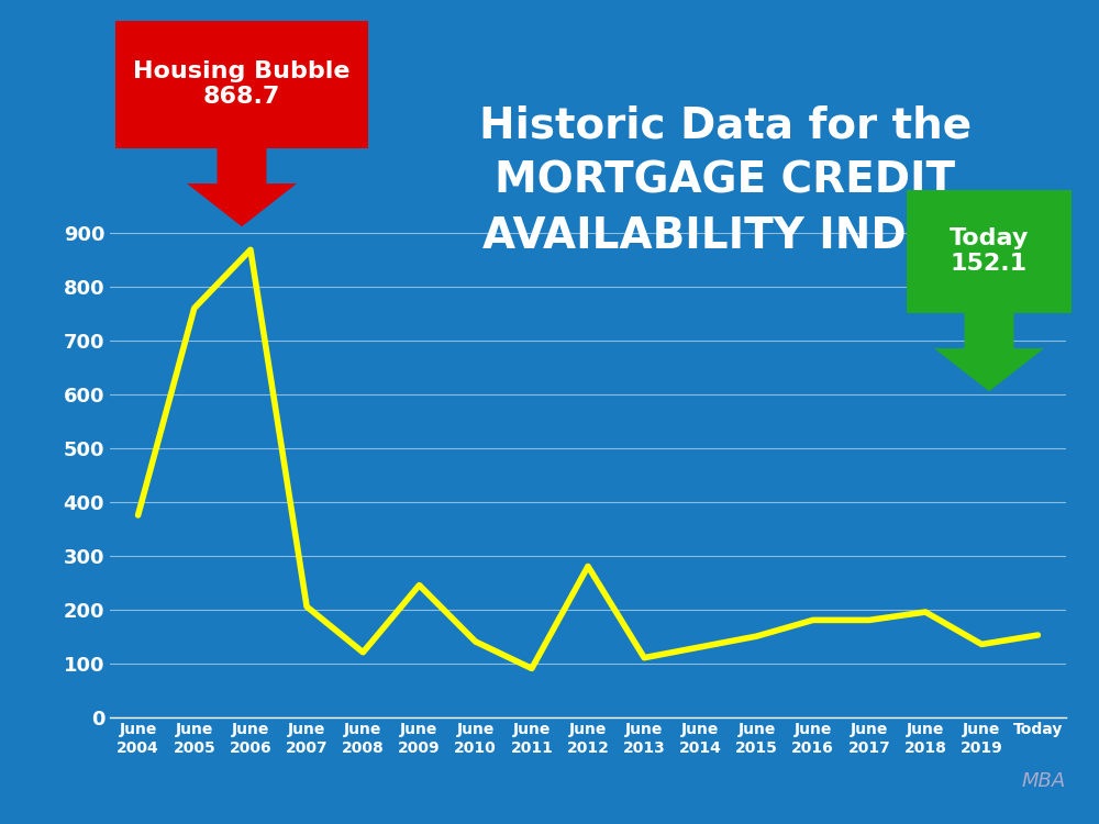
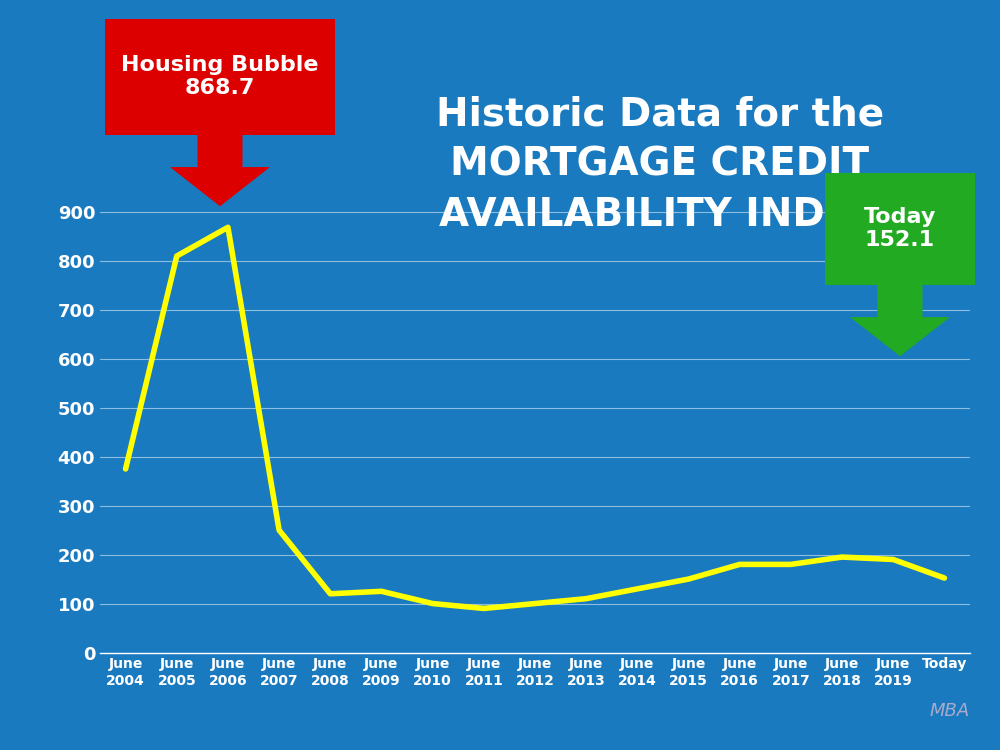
June 2005: 760 -> 810
June 2007: 205 -> 250
June 2009: 245 -> 125
June 2010: 140 -> 100
June 2012: 280 -> 100
June 2019: 135 -> 190
